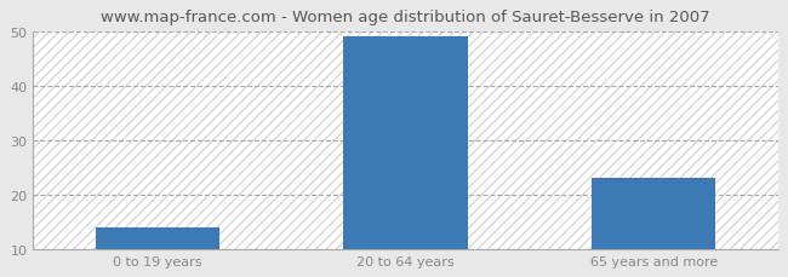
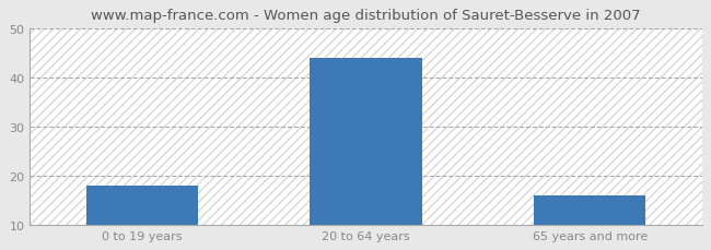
0 to 19 years: 14 -> 18
20 to 64 years: 49 -> 44
65 years and more: 23 -> 16
